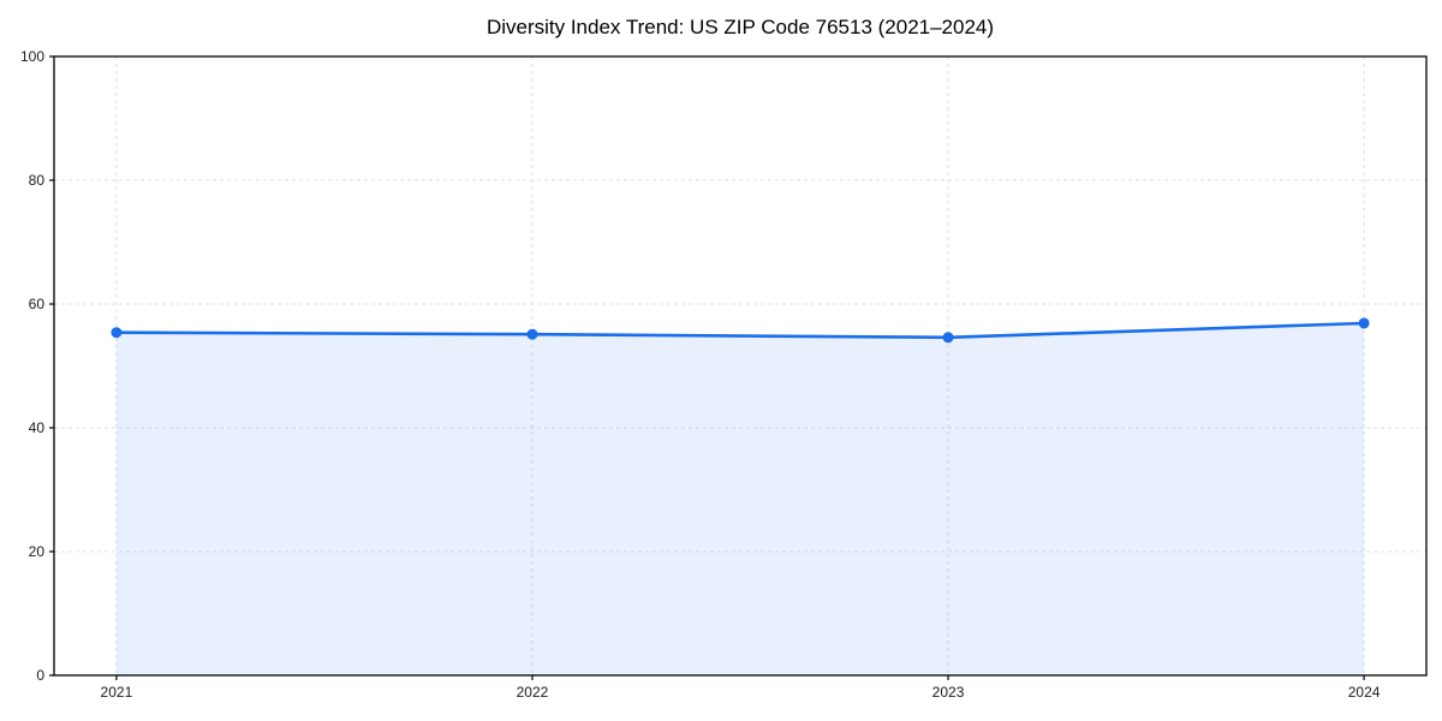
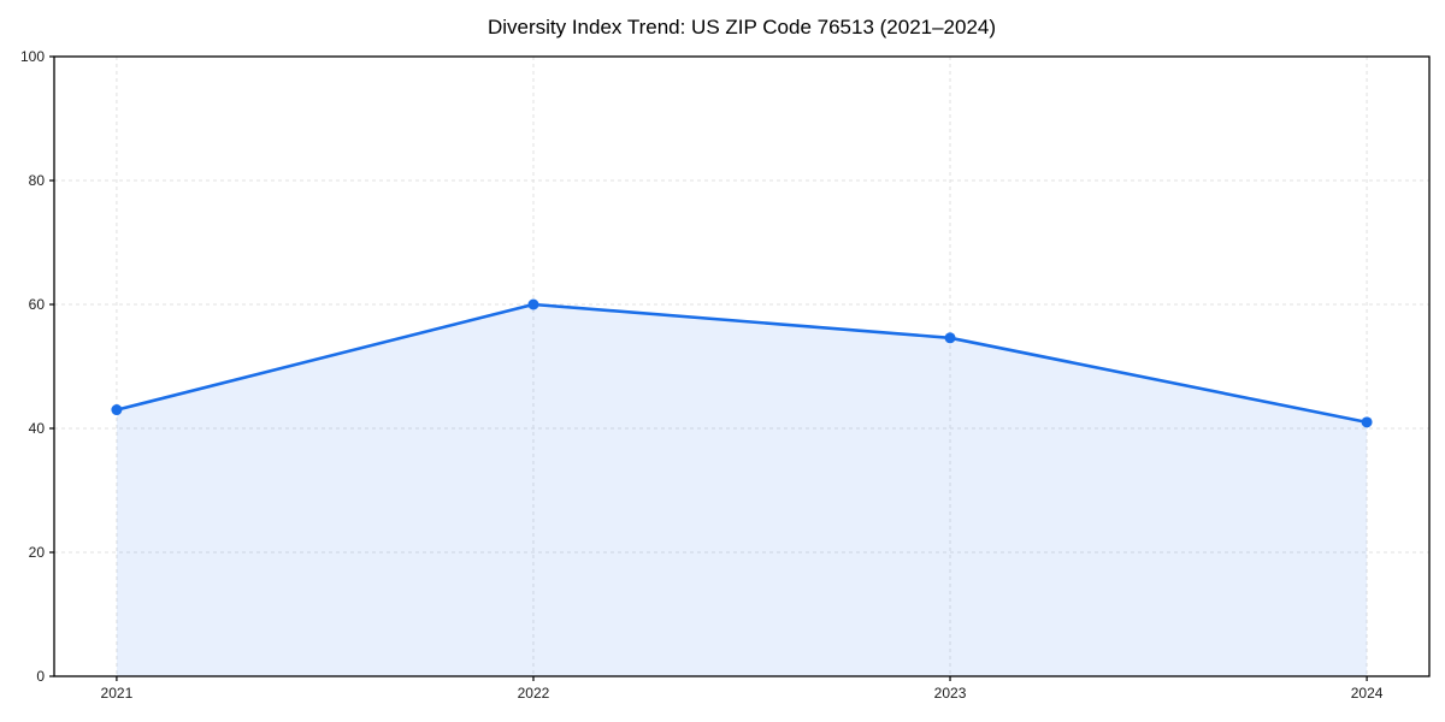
2021: 55 -> 43
2022: 55 -> 60
2024: 57 -> 41
